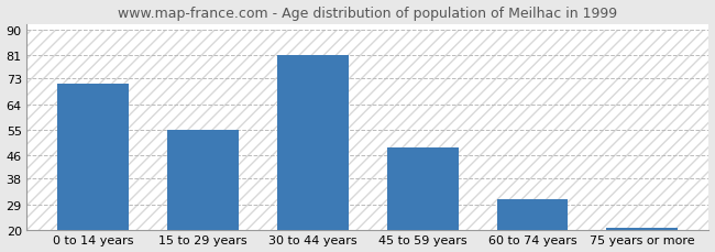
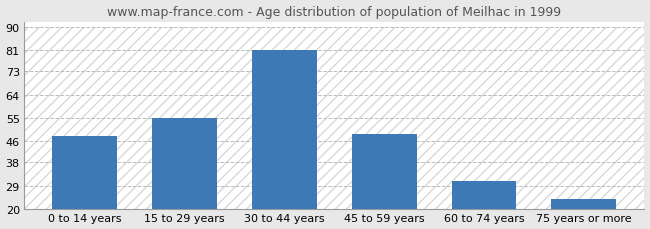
0 to 14 years: 71 -> 48
75 years or more: 21 -> 24
